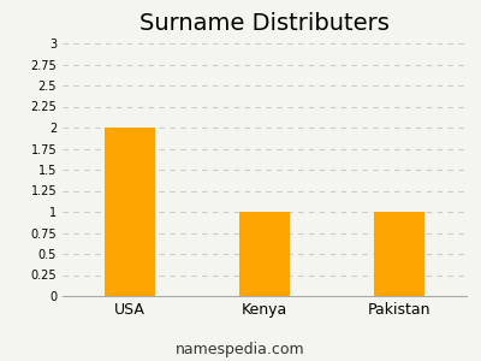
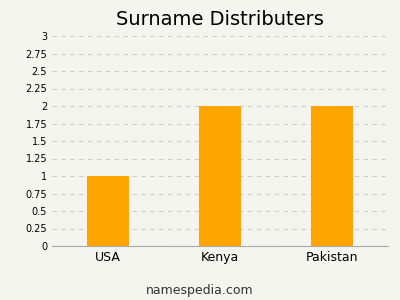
USA: 2 -> 1
Kenya: 1 -> 2
Pakistan: 1 -> 2
